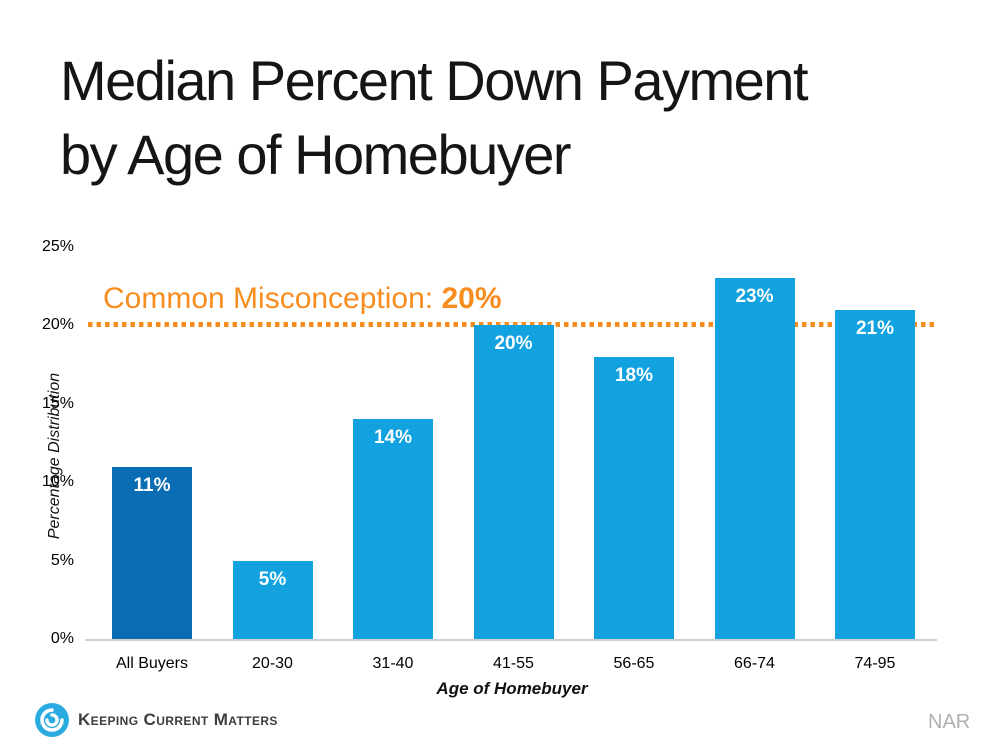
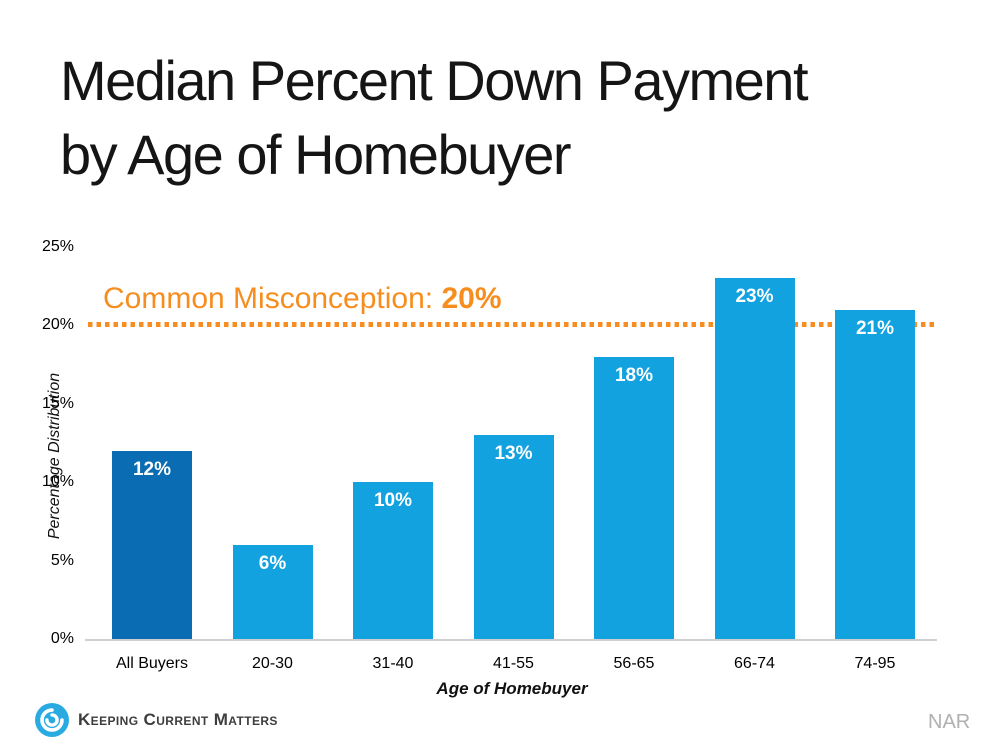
All Buyers: 11% -> 12%
20-30: 5% -> 6%
31-40: 14% -> 10%
41-55: 20% -> 13%
